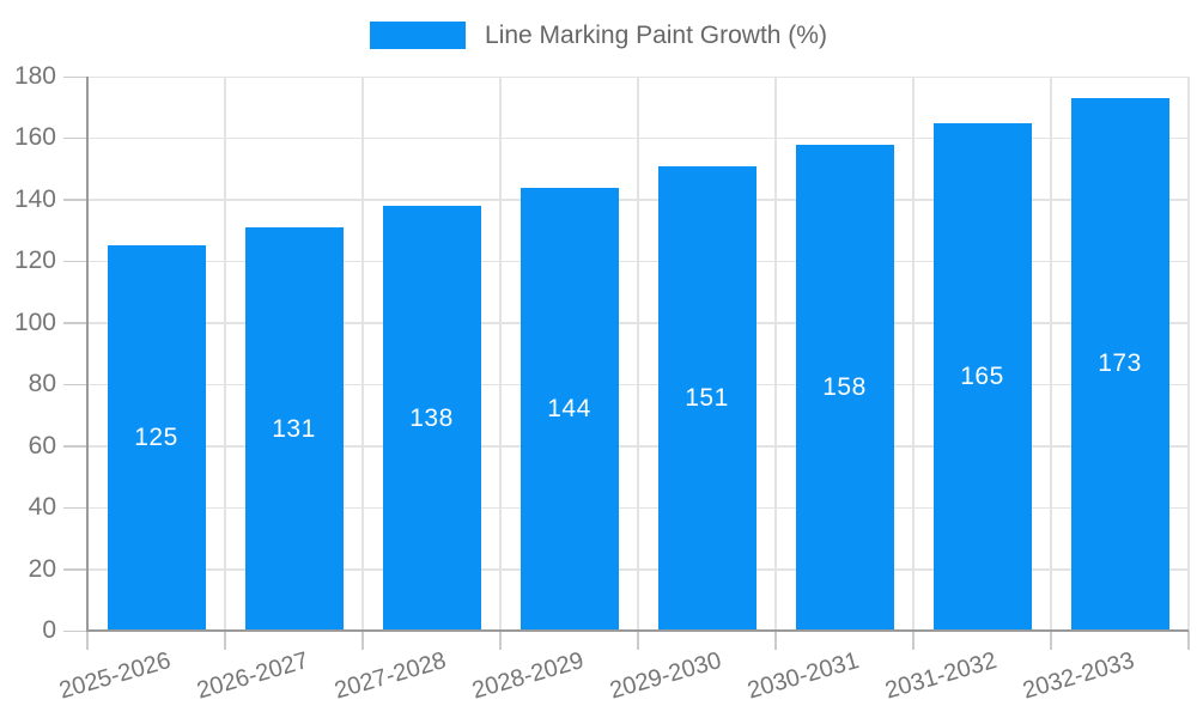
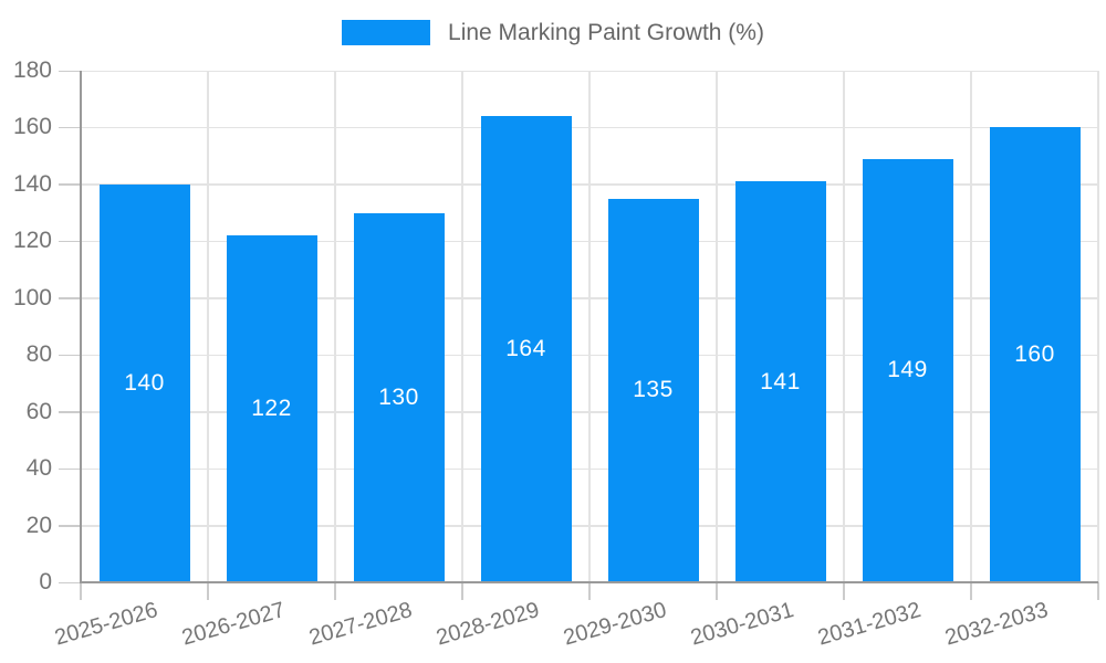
2025-2026: 125 -> 140
2026-2027: 131 -> 122
2027-2028: 138 -> 130
2028-2029: 144 -> 164
2029-2030: 151 -> 135
2030-2031: 158 -> 141
2031-2032: 165 -> 149
2032-2033: 173 -> 160
